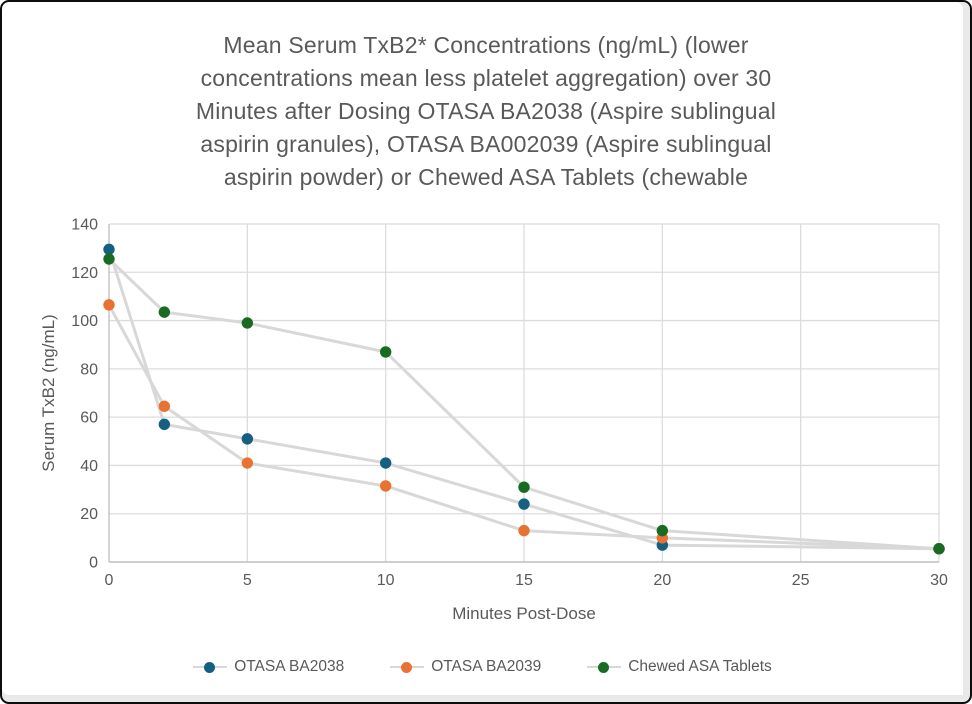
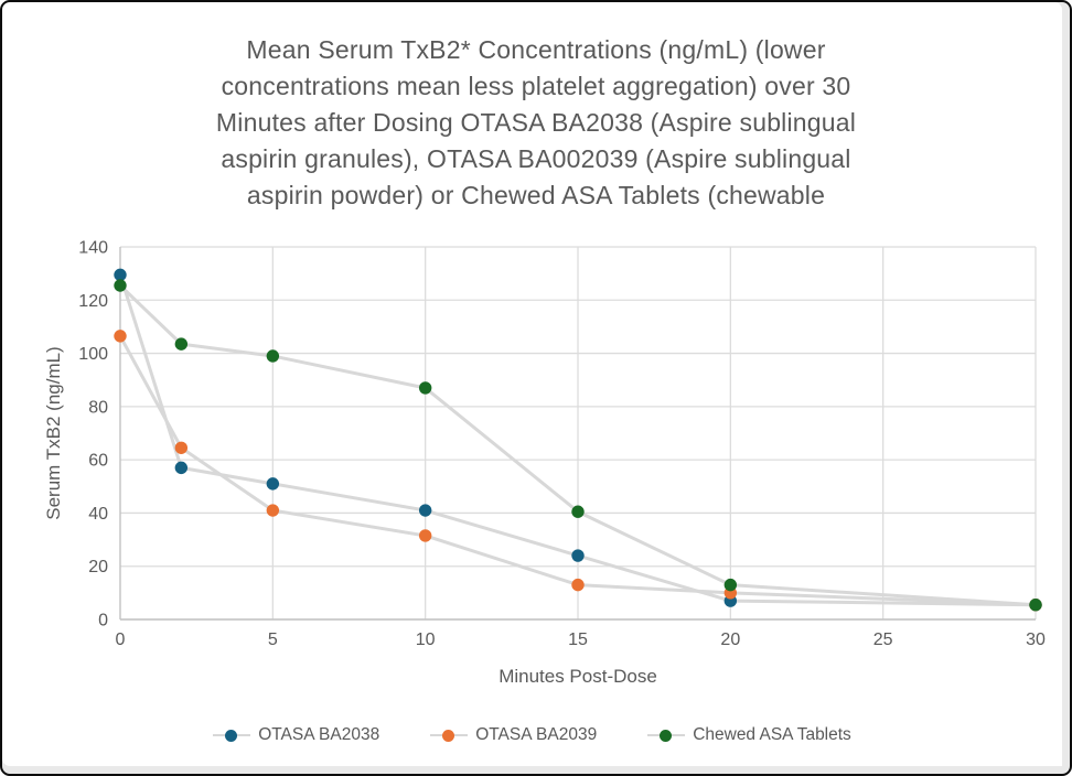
Chewed ASA Tablets/15: 31 -> 40
